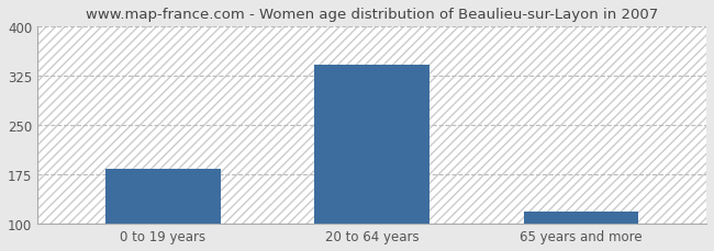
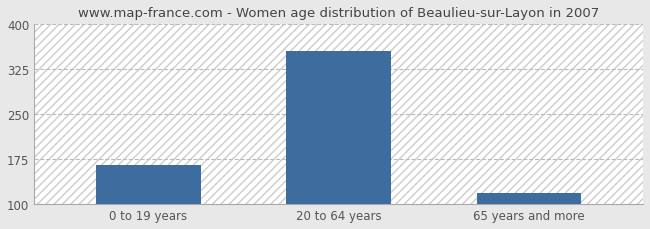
0 to 19 years: 183 -> 166
20 to 64 years: 342 -> 356
